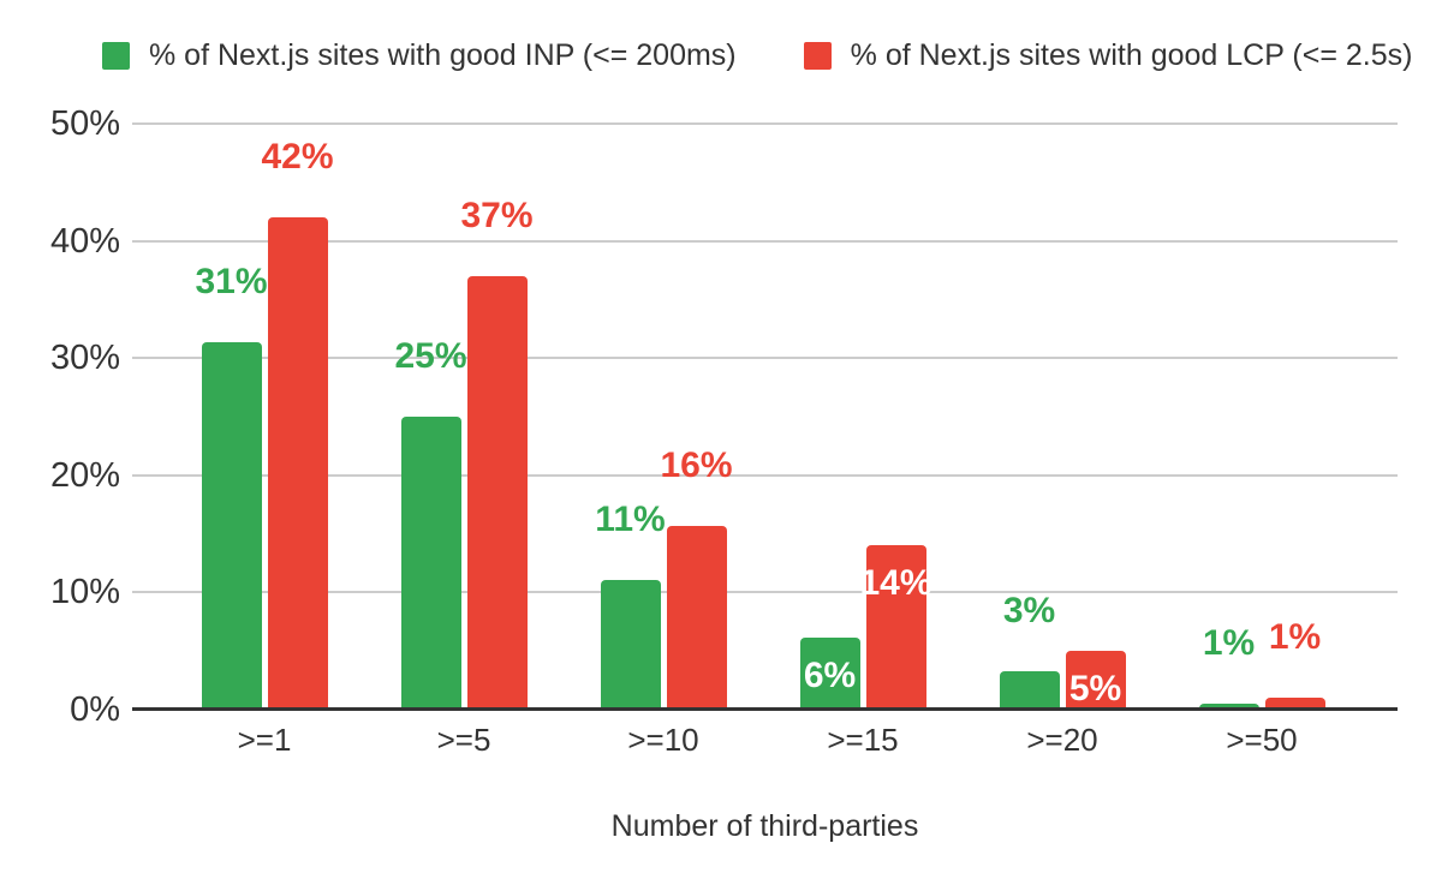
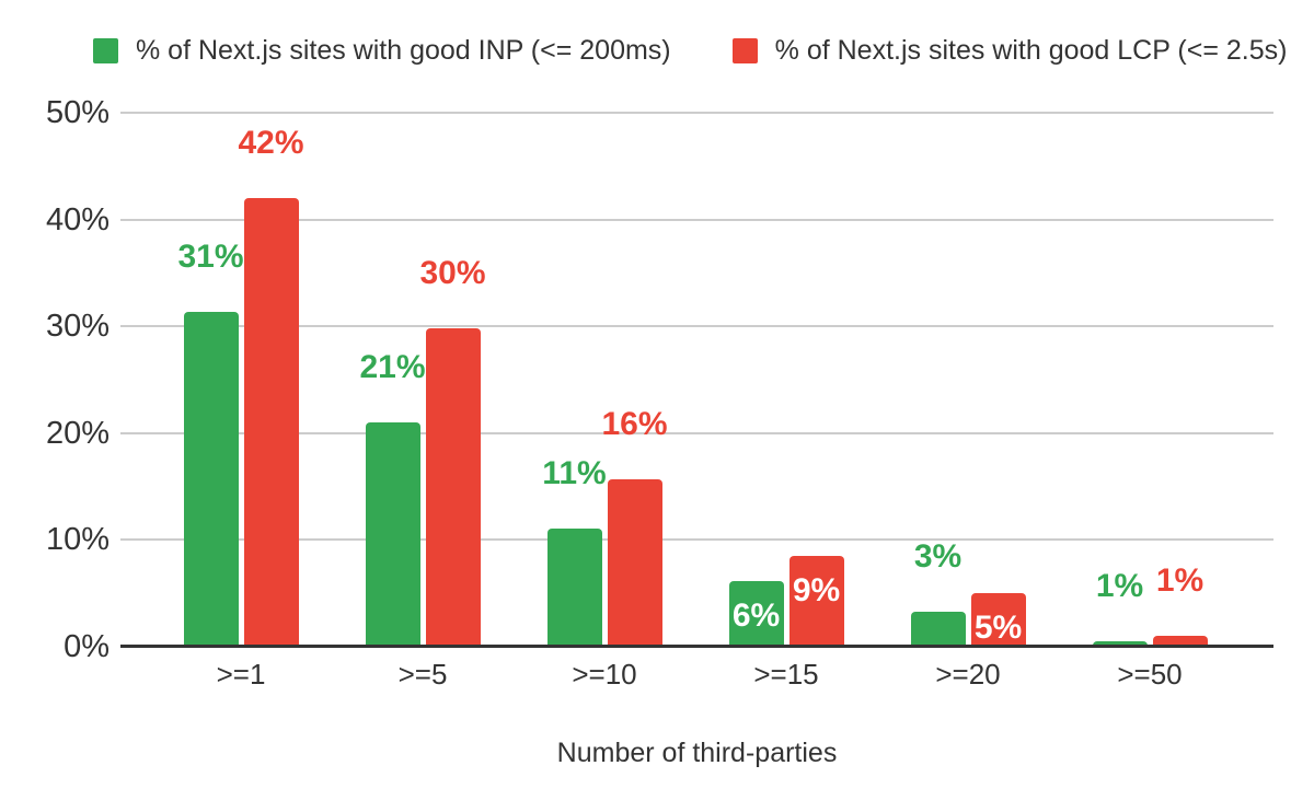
% of Next.js sites with good INP (<= 200ms)/>=5: 25% -> 21%
% of Next.js sites with good LCP (<= 2.5s)/>=5: 37% -> 30%
% of Next.js sites with good LCP (<= 2.5s)/>=15: 14% -> 9%
